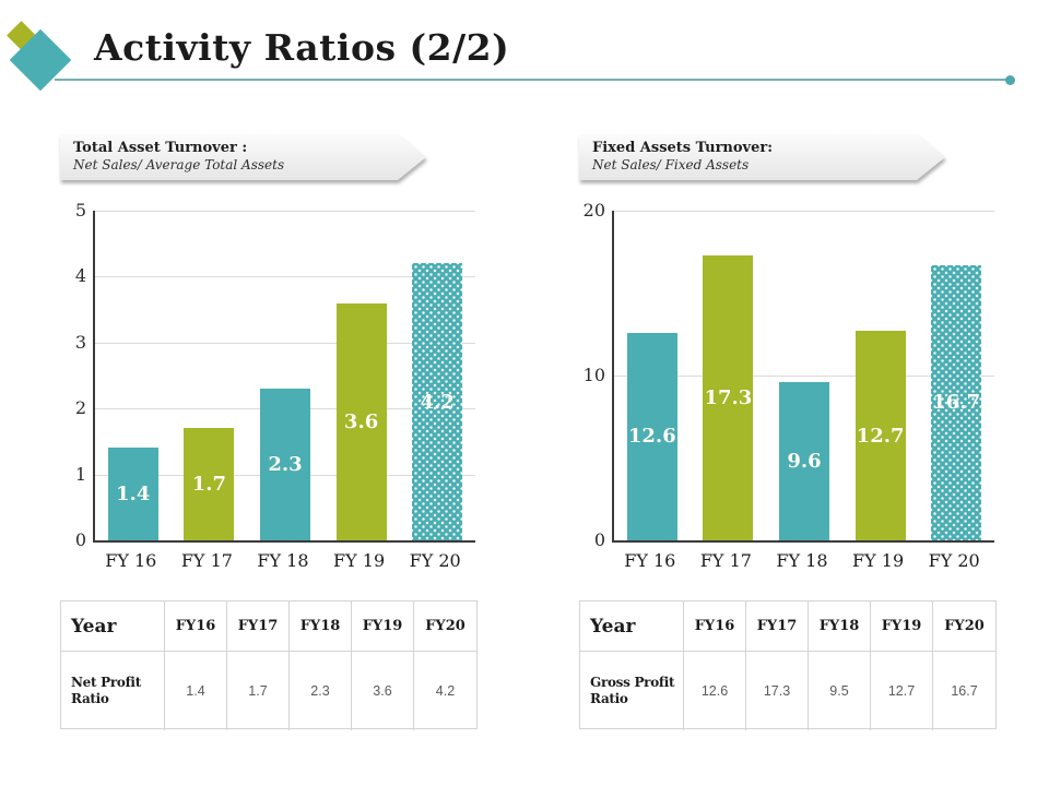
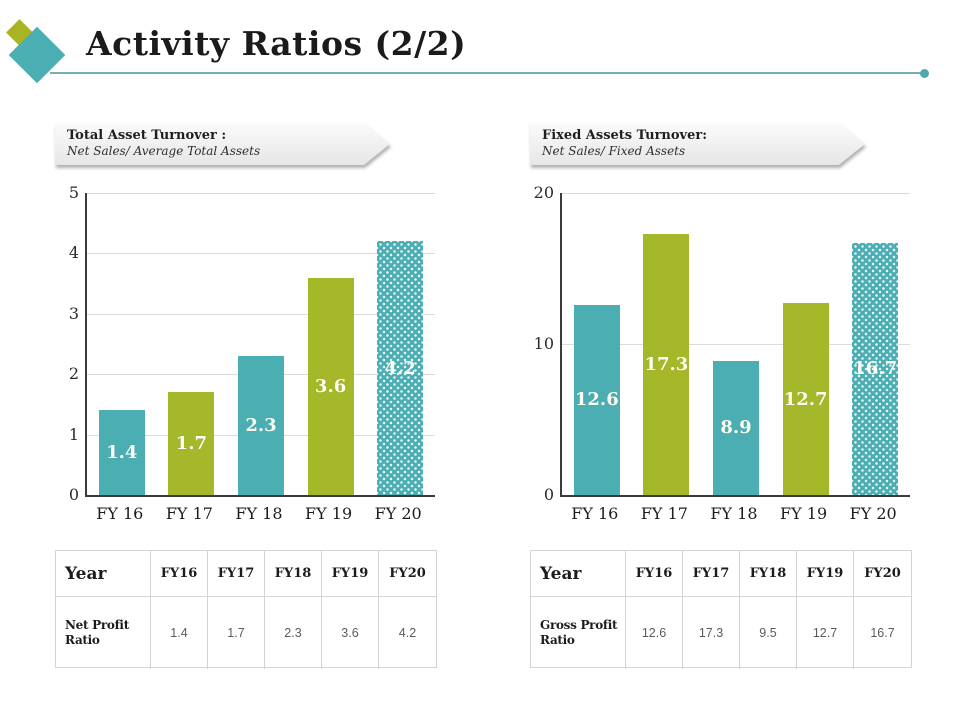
Fixed Assets Turnover: Net Sales/ Fixed Assets/FY 18: 9.6 -> 8.9
